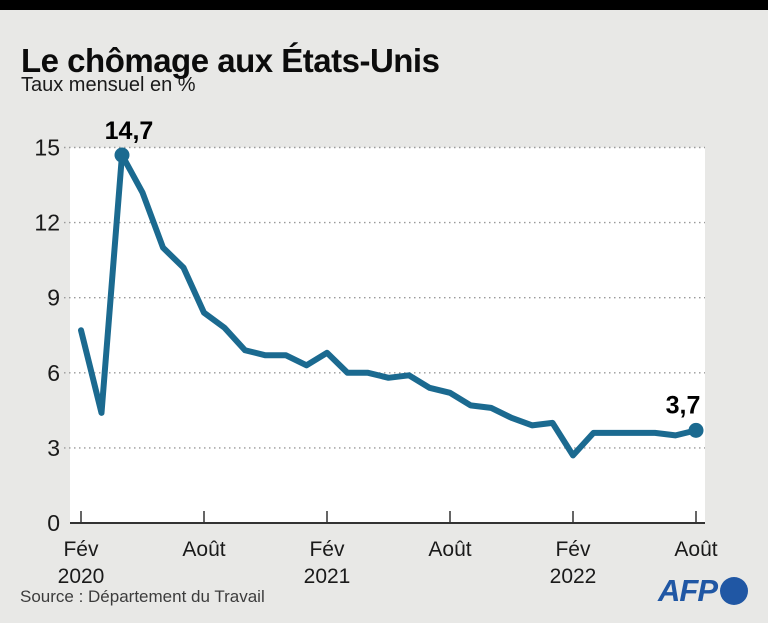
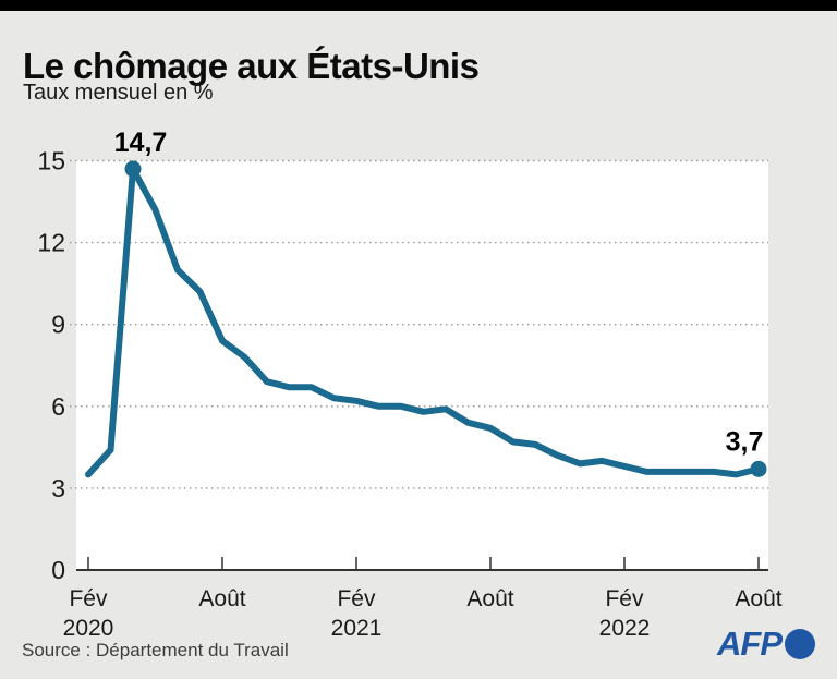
Fév 2020: 7.7 -> 3.5
Fév 2021: 6.8 -> 6.2
Fév 2022: 2.7 -> 3.8
